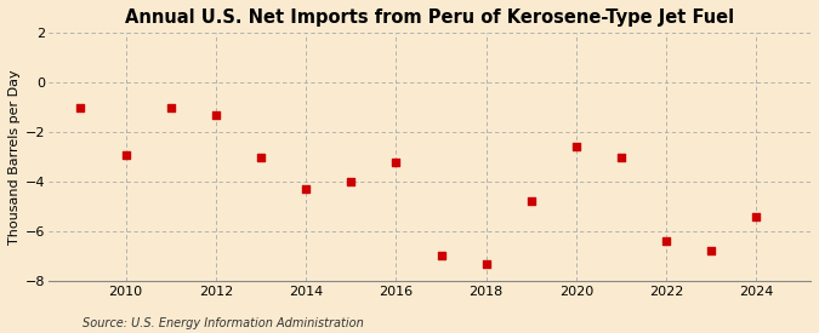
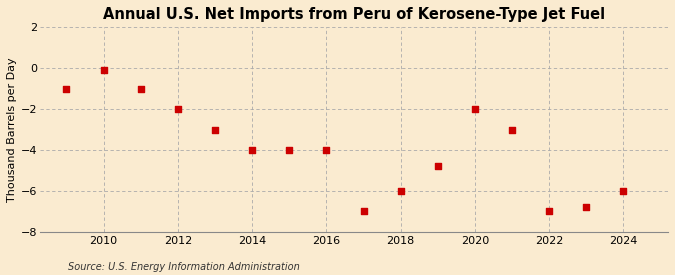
2010: -2.9 -> -0.1
2012: -1.3 -> -2.0
2014: -4.3 -> -4.0
2016: -3.2 -> -4.0
2018: -7.3 -> -6.0
2020: -2.6 -> -2.0
2022: -6.4 -> -7.0
2024: -5.4 -> -6.0
